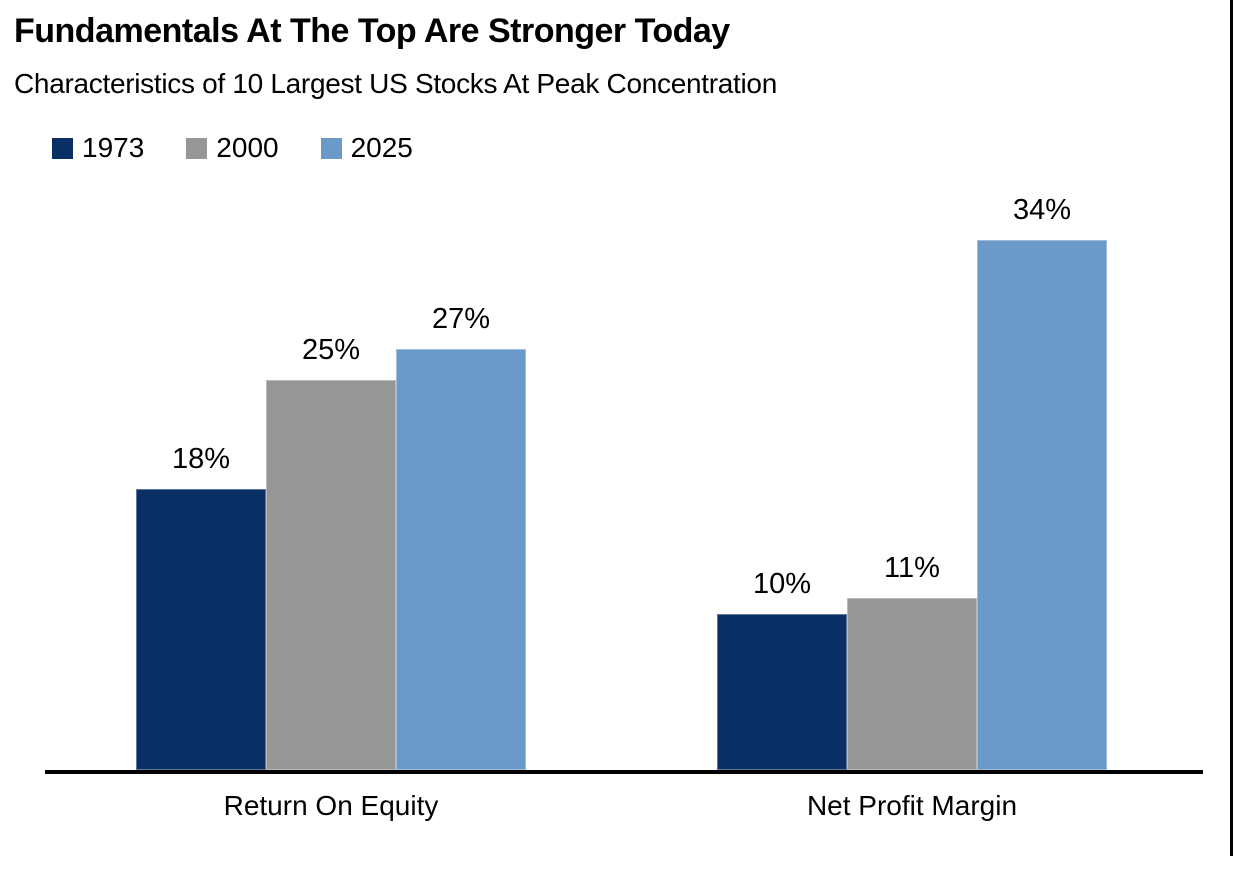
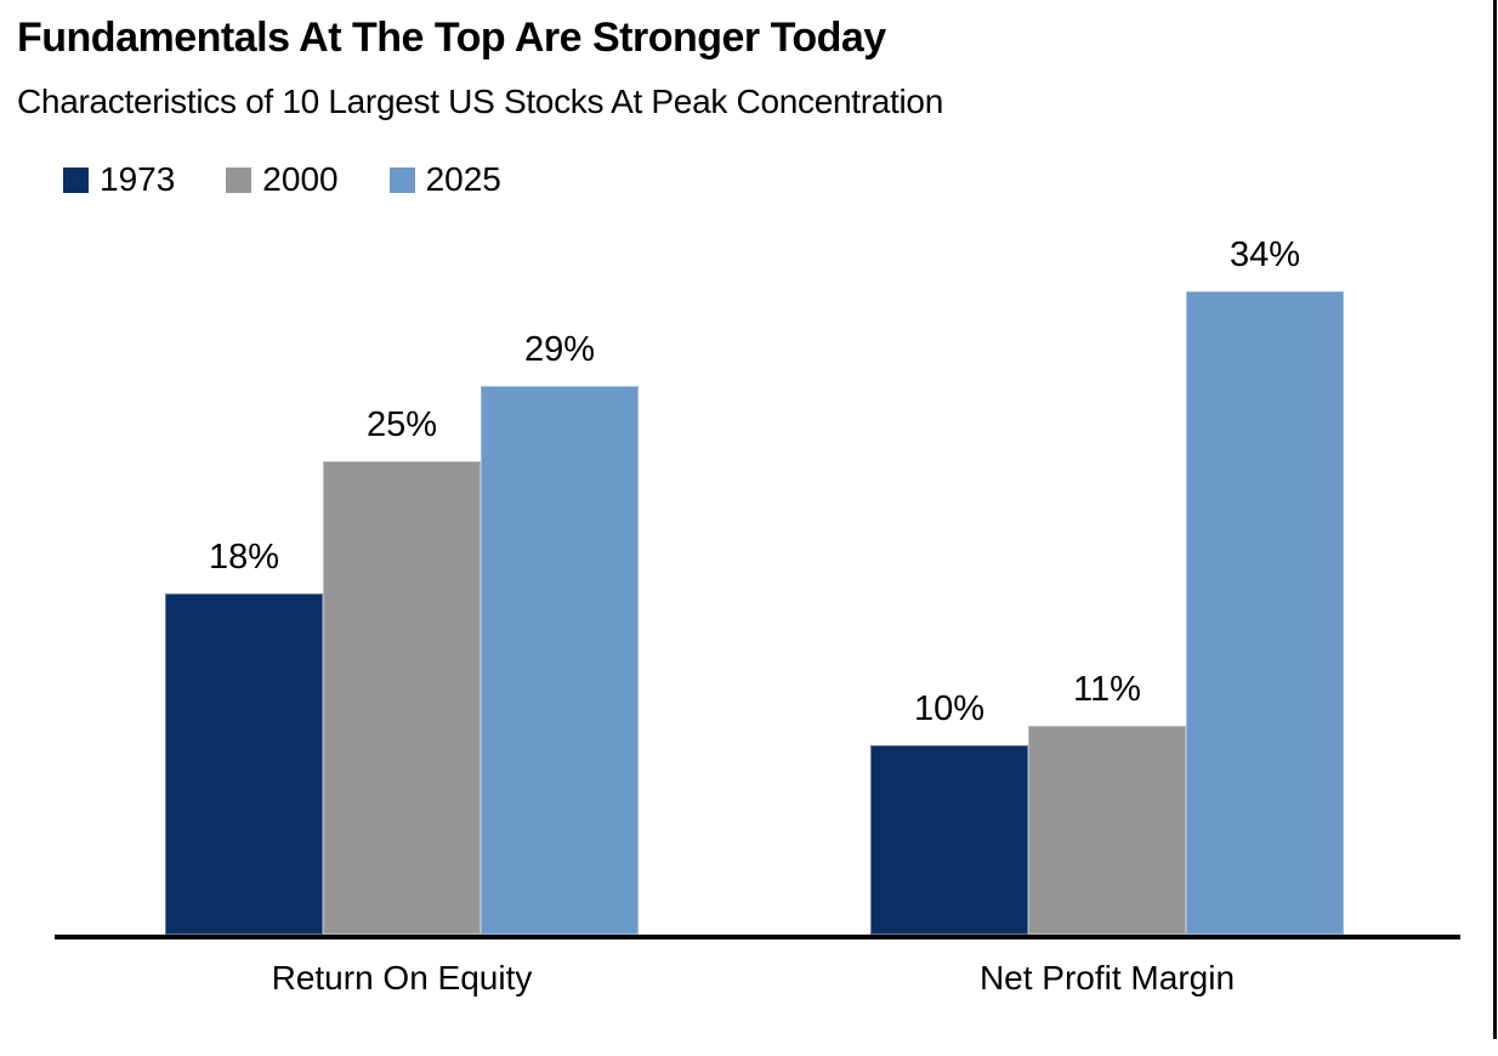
2025/Return On Equity: 27% -> 29%
